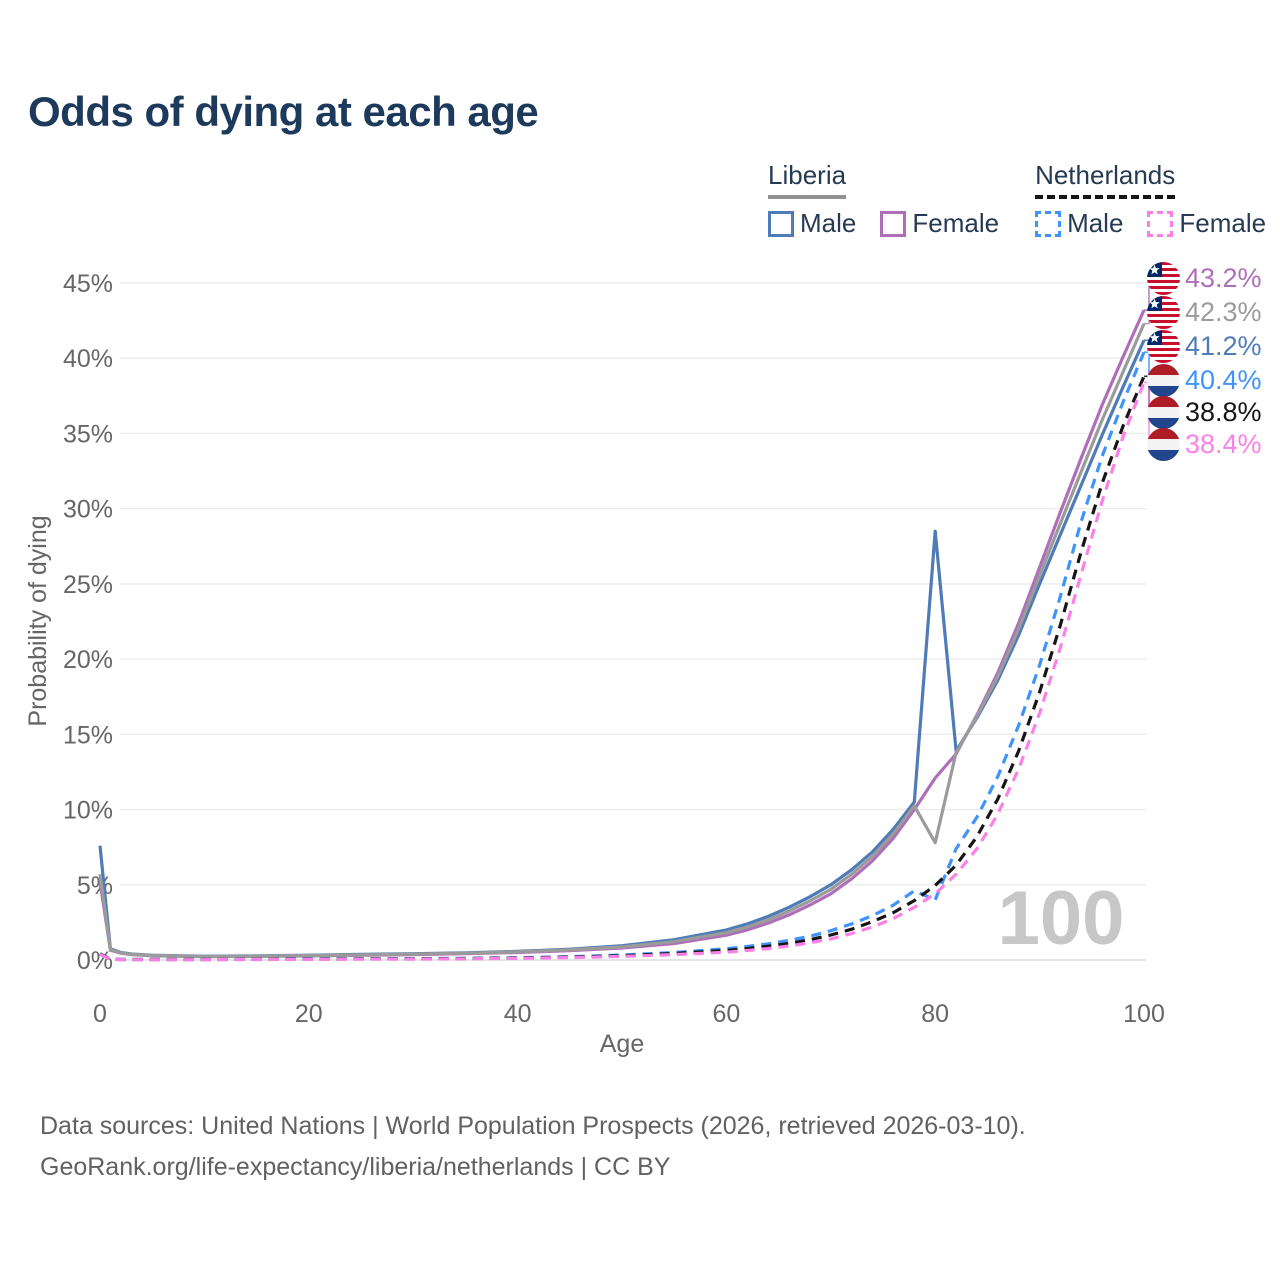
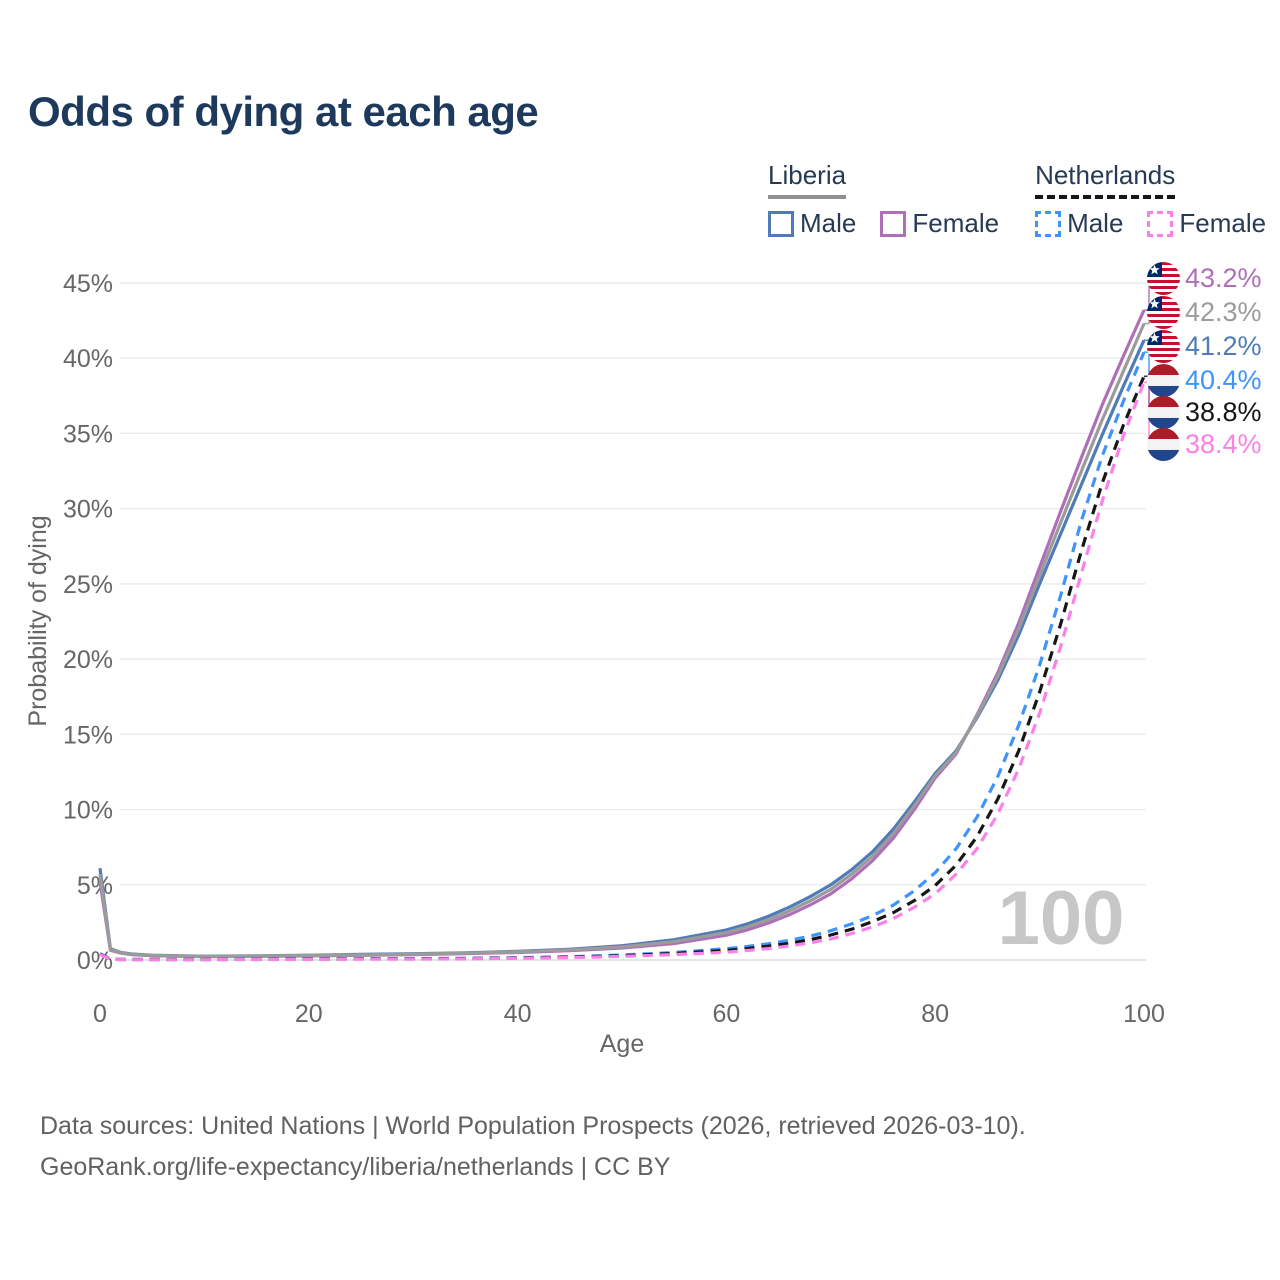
Liberia Male/0: 7.6% -> 6.1%
Liberia Male/80: 28.5% -> 12.4%
Liberia/80: 7.8% -> 12.2%
Netherlands Male/80: 4.0% -> 5.8%
